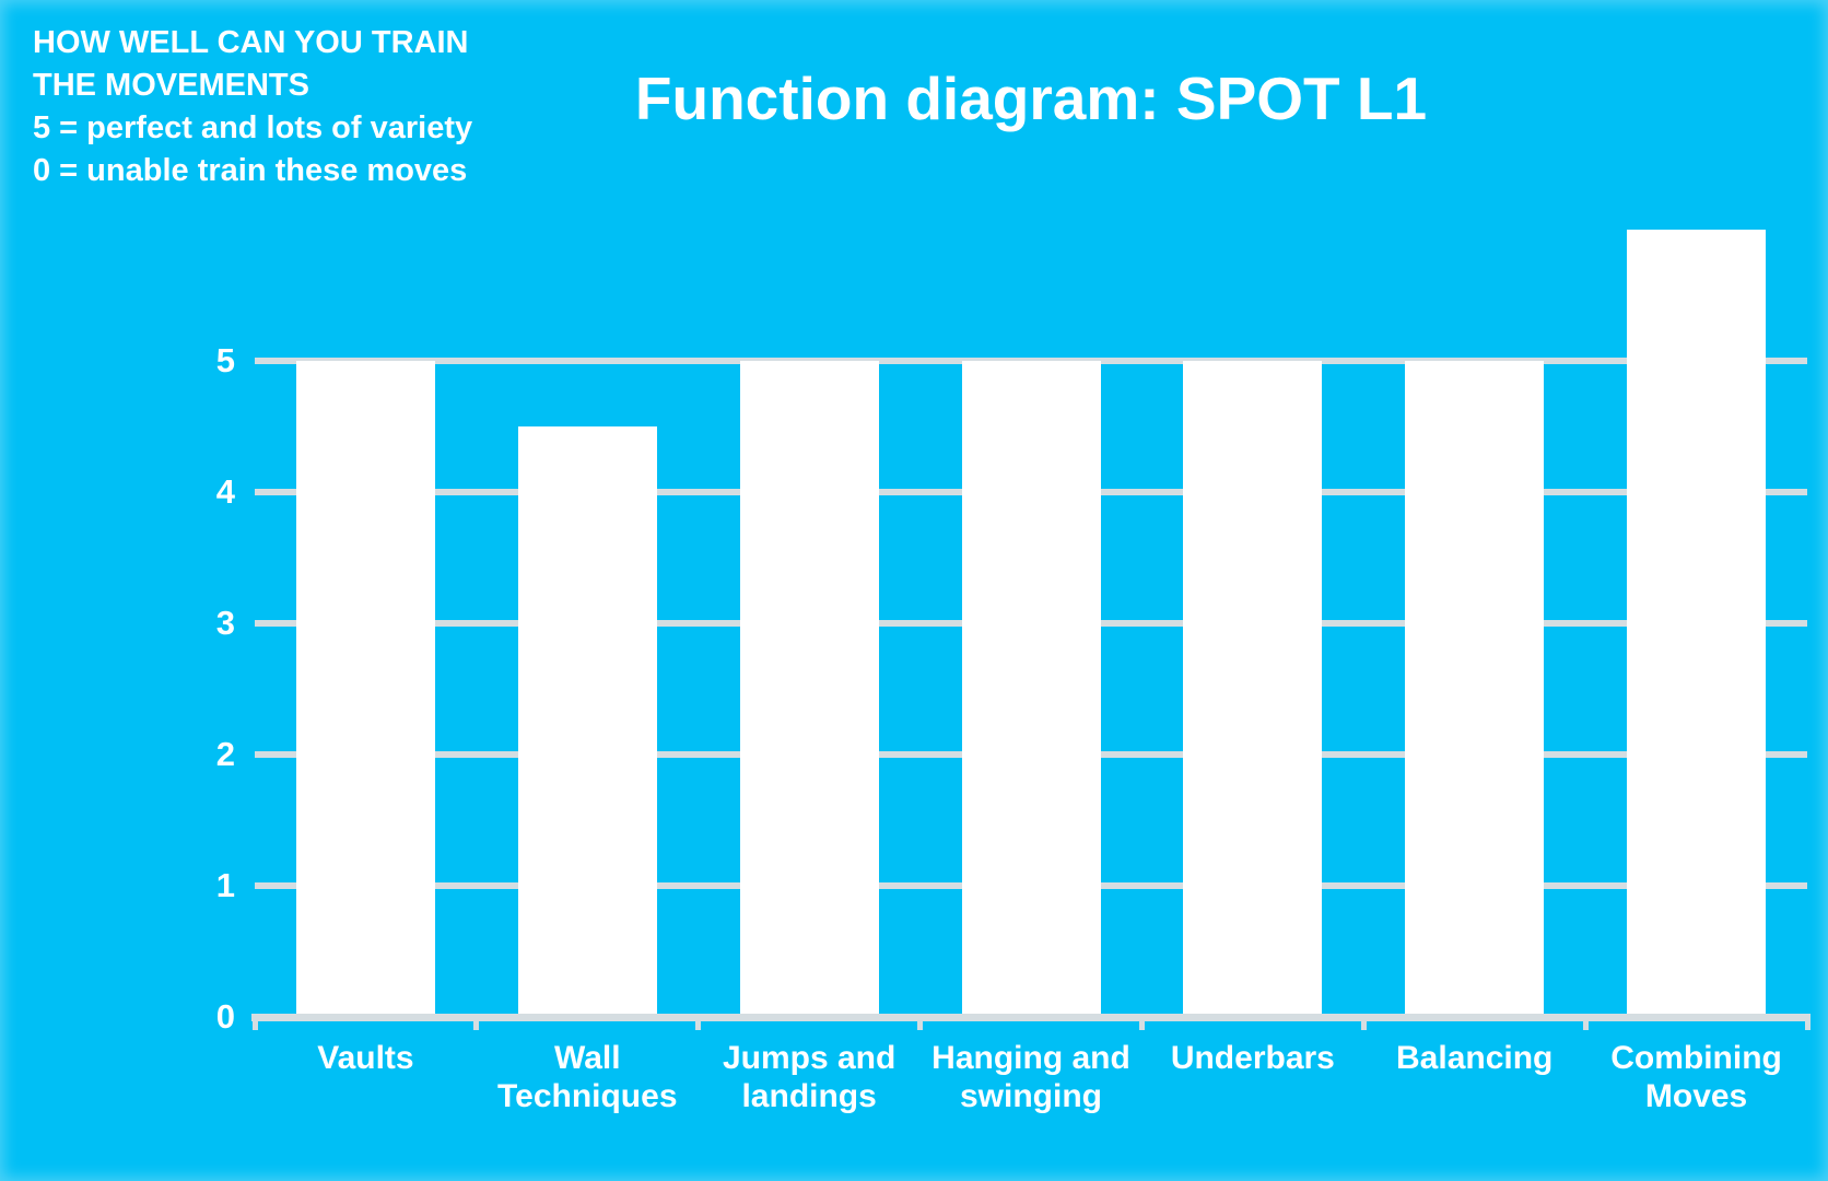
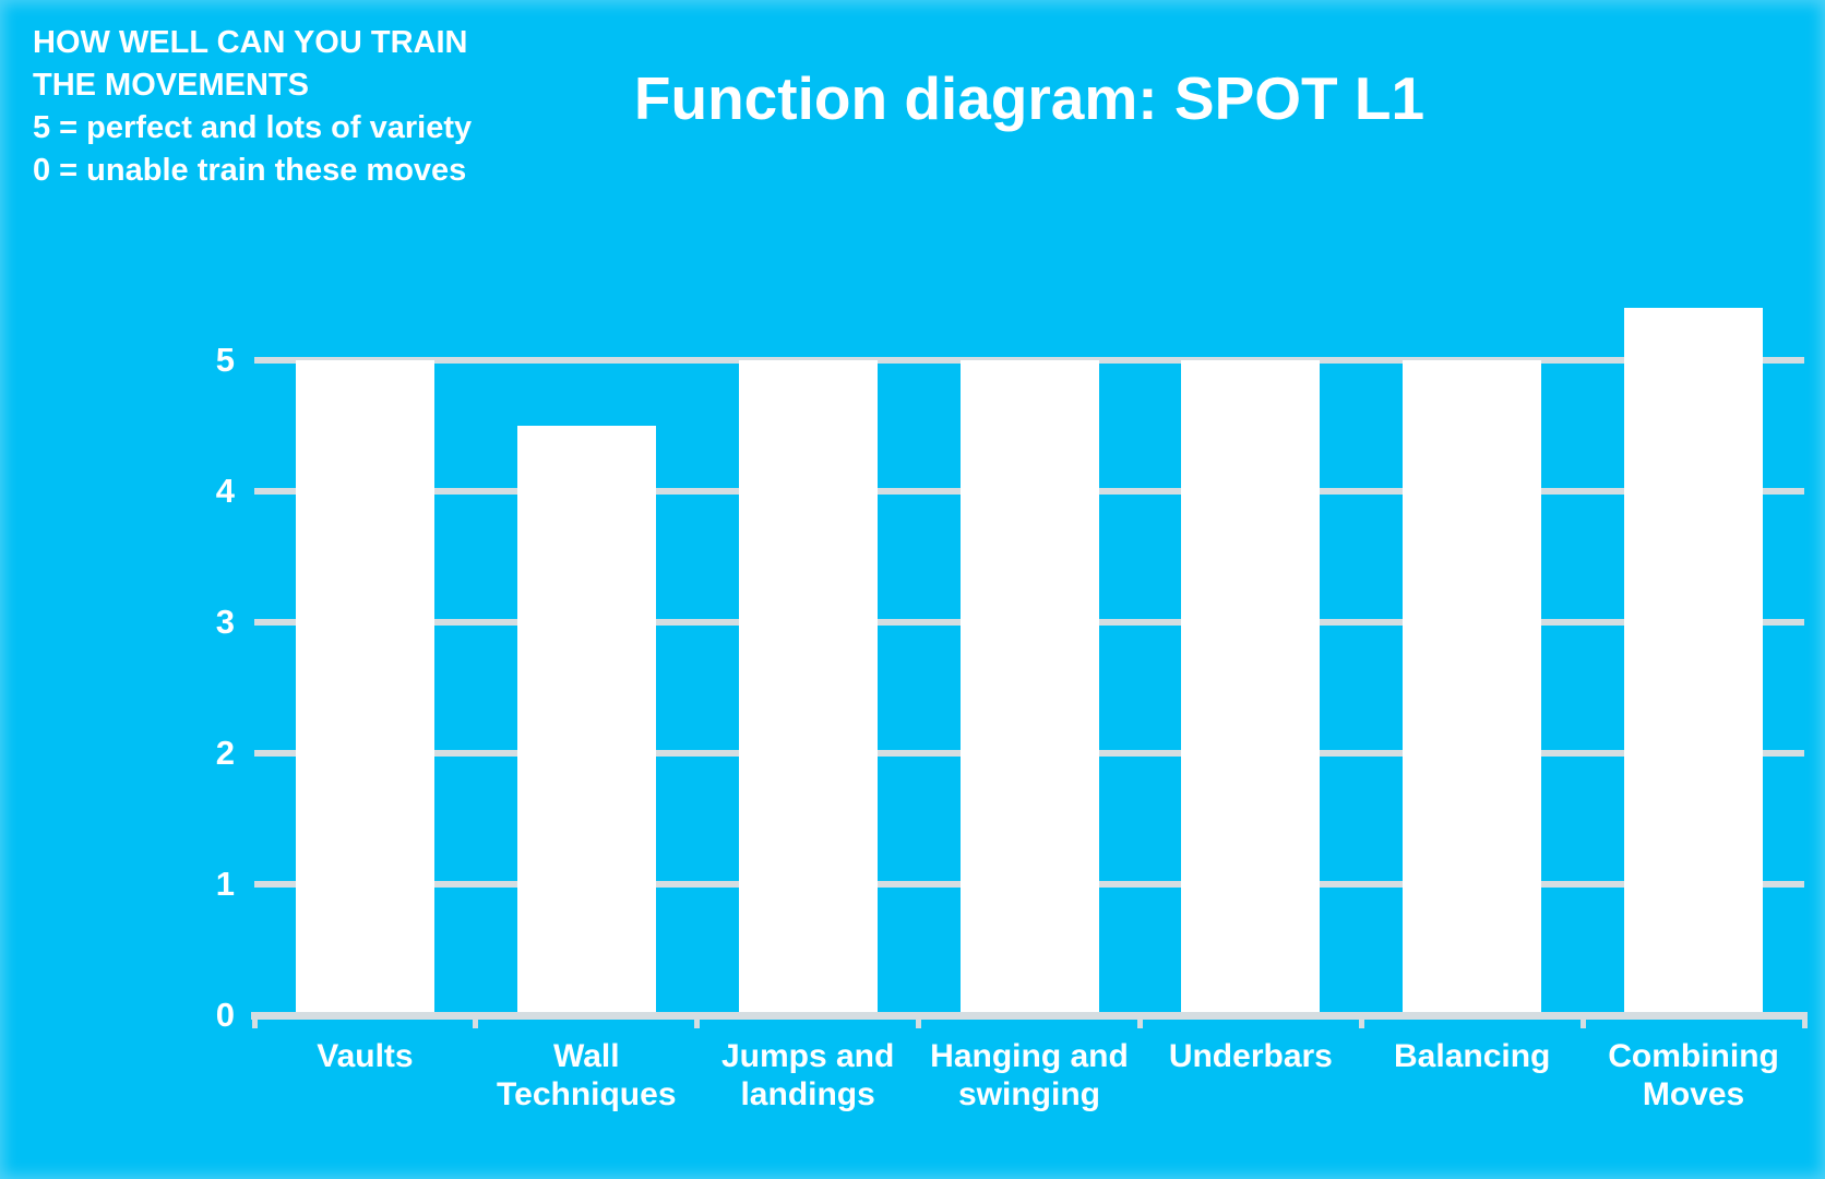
Combining Moves: 6.0 -> 5.4
